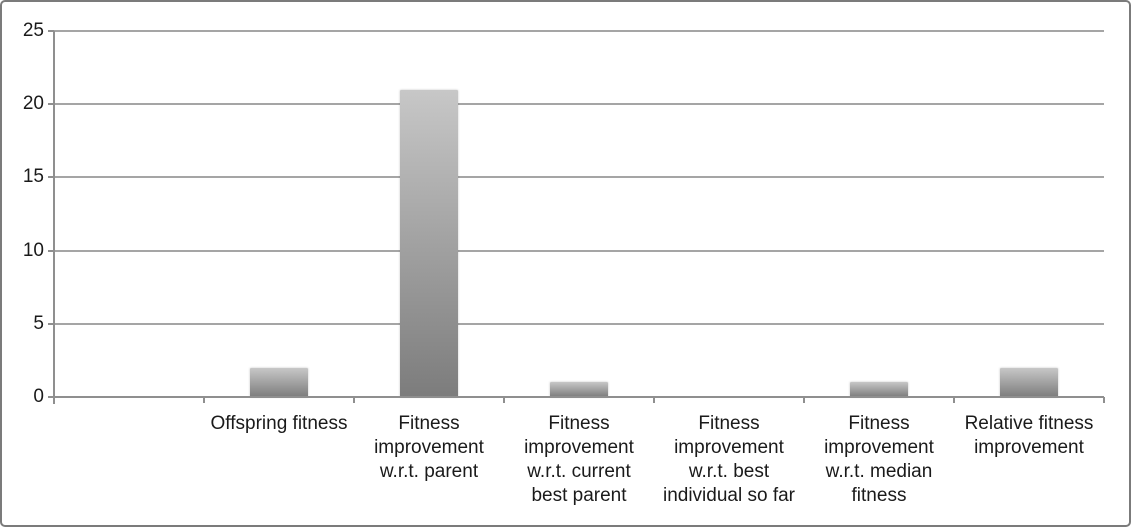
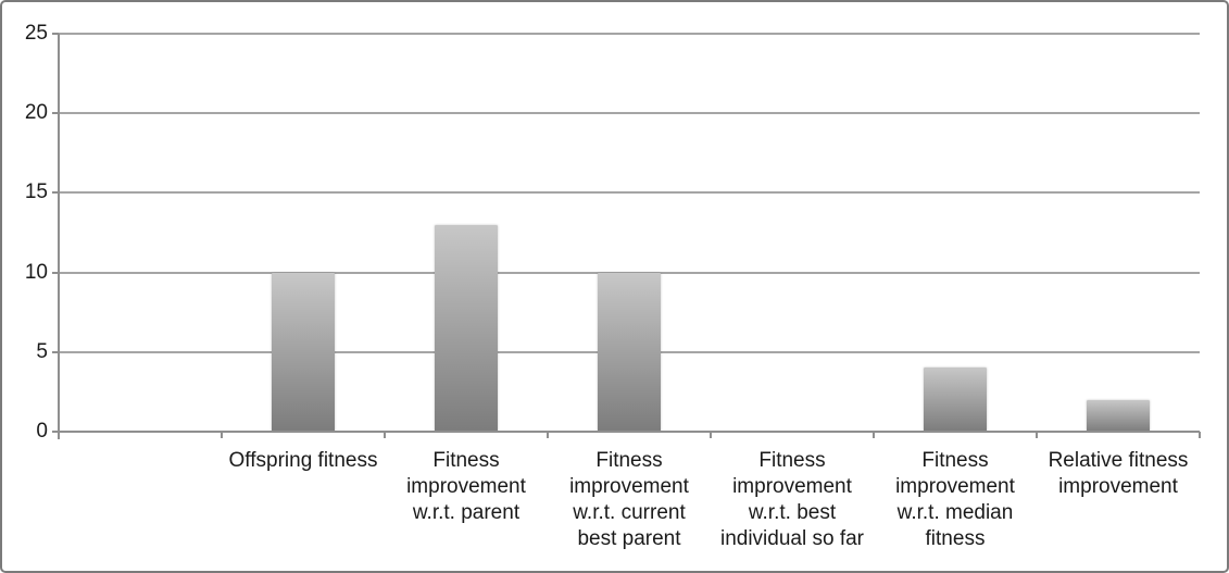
Offspring fitness: 2 -> 10
Fitness improvement w.r.t. parent: 21 -> 13
Fitness improvement w.r.t. current best parent: 1 -> 10
Fitness improvement w.r.t. median fitness: 1 -> 4
